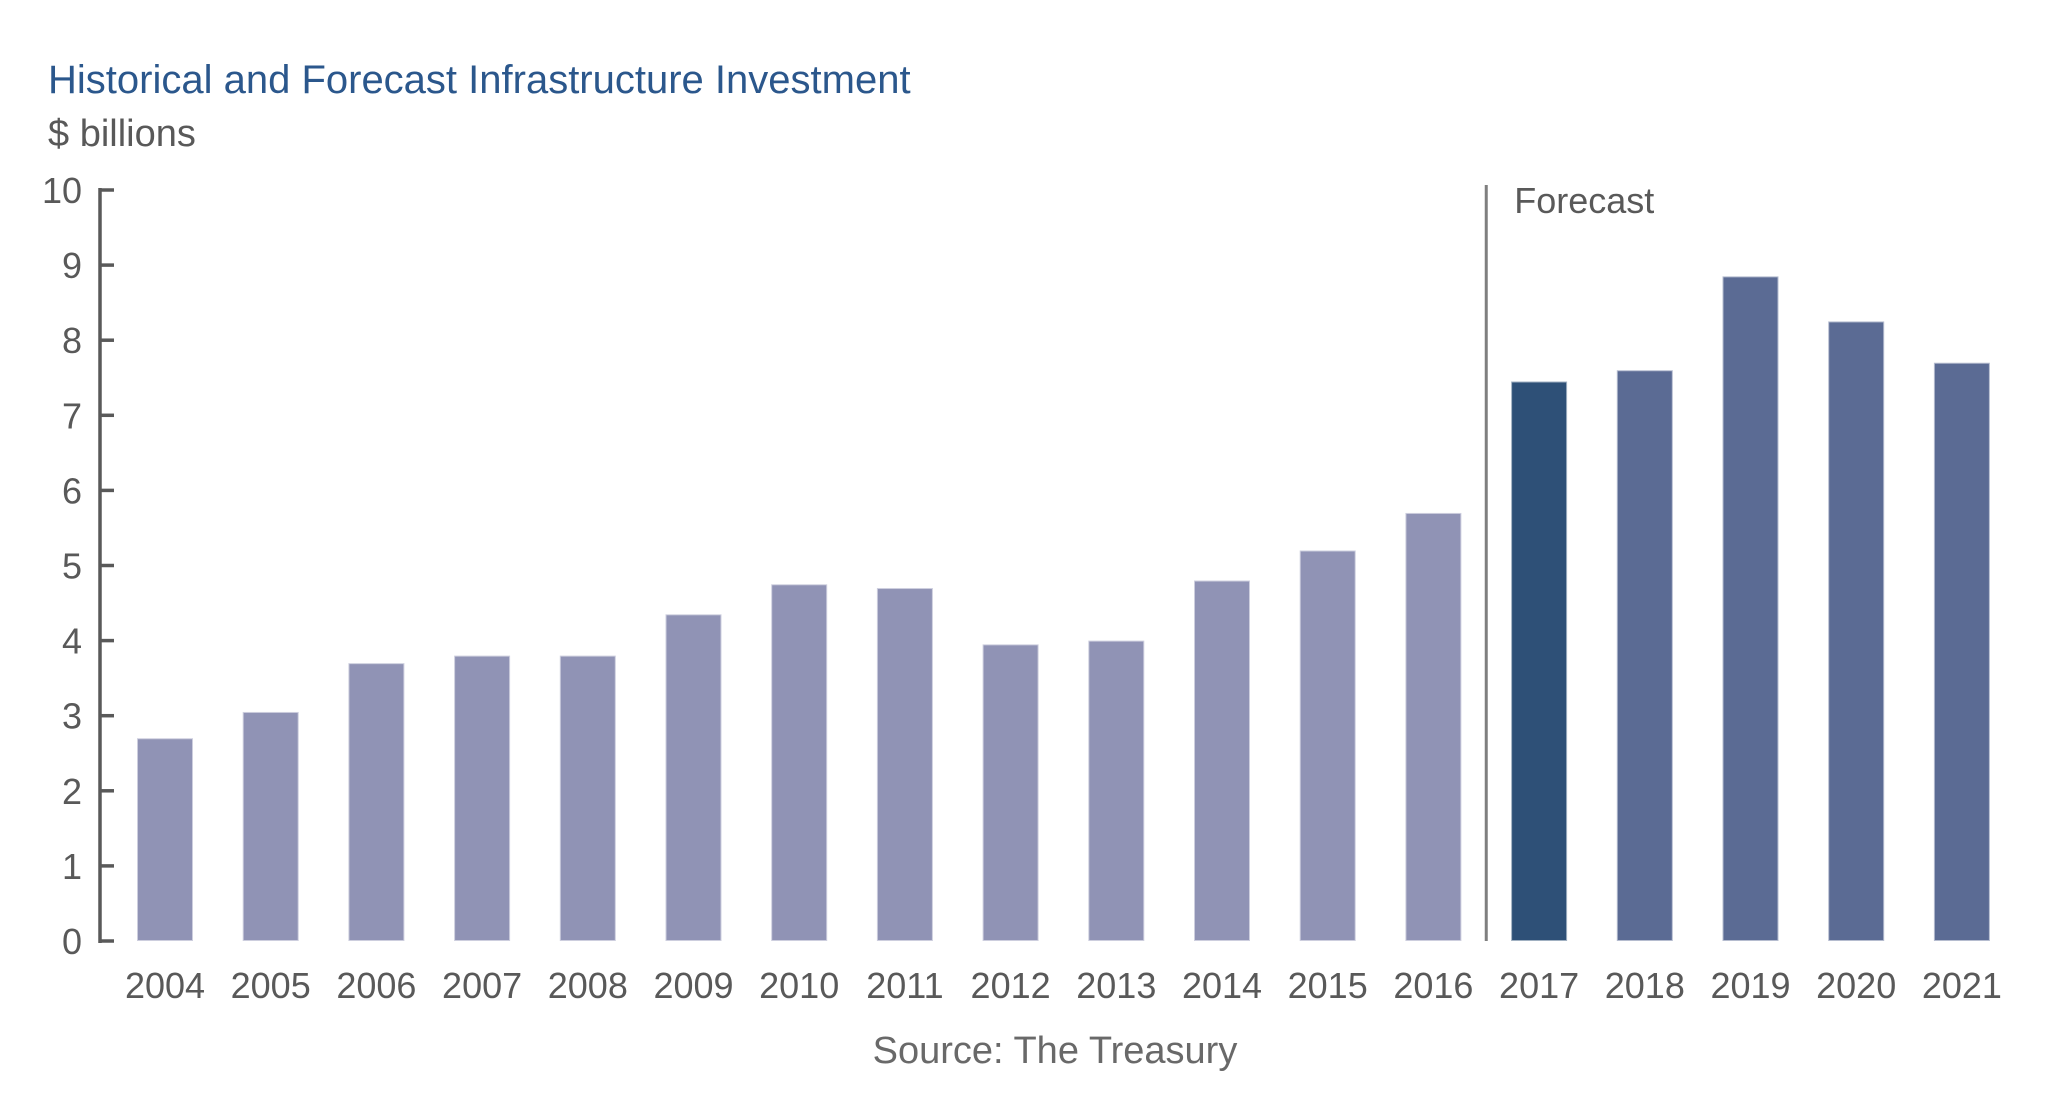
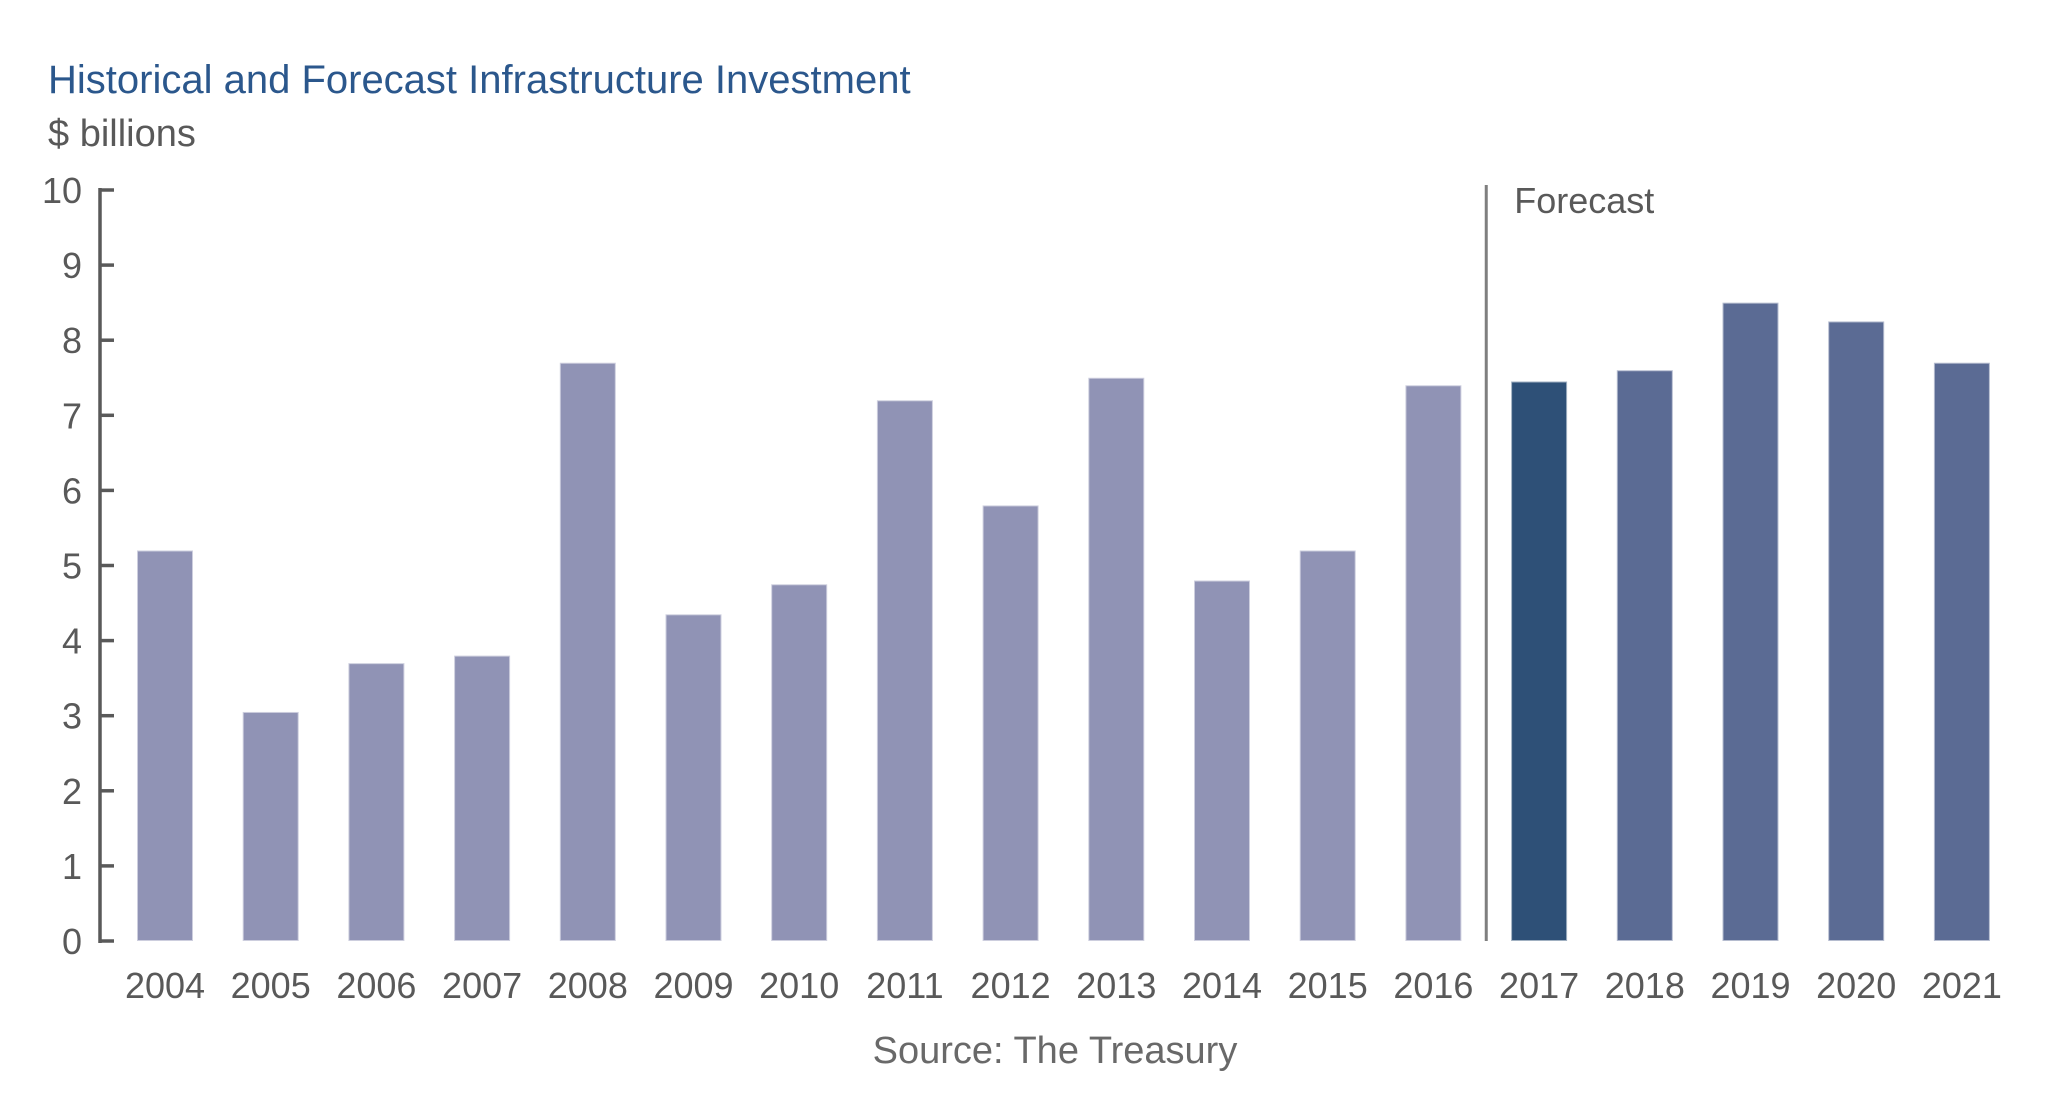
2004: 2.7 -> 5.2
2008: 3.8 -> 7.7
2011: 4.7 -> 7.2
2012: 4.0 -> 5.8
2013: 4.0 -> 7.5
2016: 5.7 -> 7.4
2019: 8.8 -> 8.5
